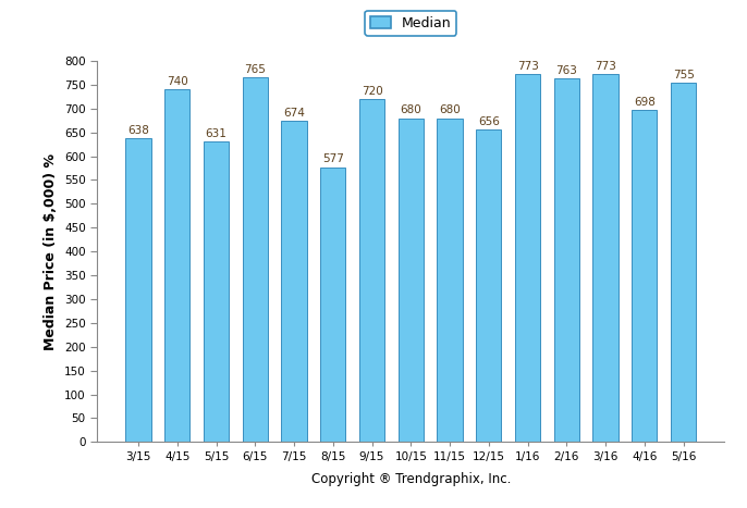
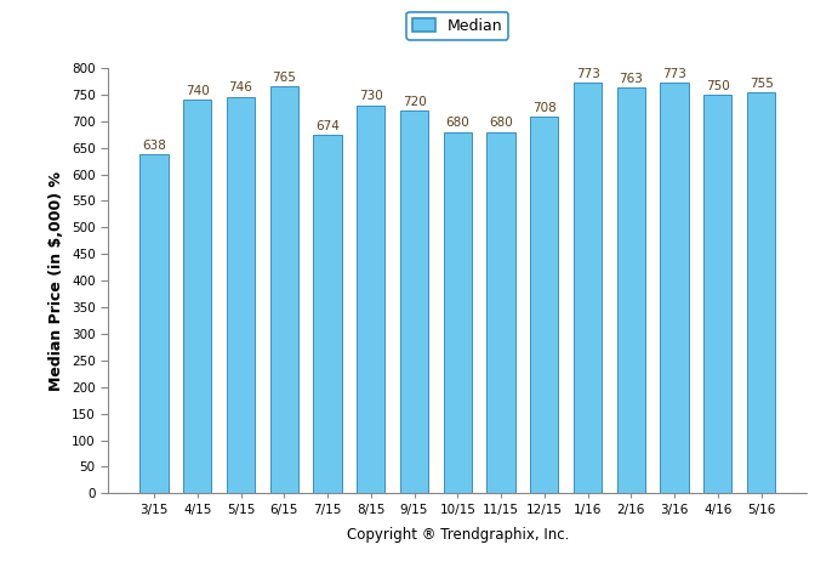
5/15: 631 -> 746
8/15: 577 -> 730
12/15: 656 -> 708
4/16: 698 -> 750
